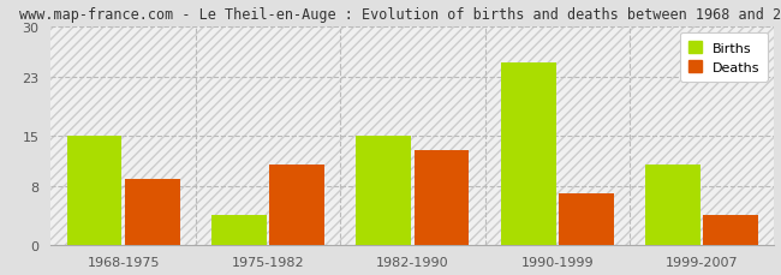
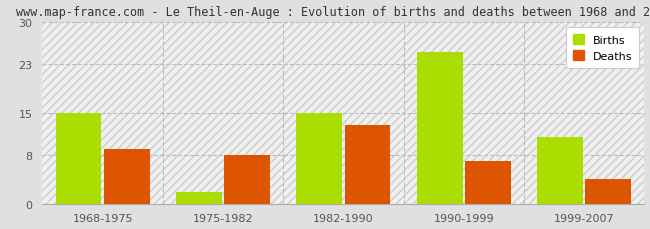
Births/1975-1982: 4 -> 2
Deaths/1975-1982: 11 -> 8
